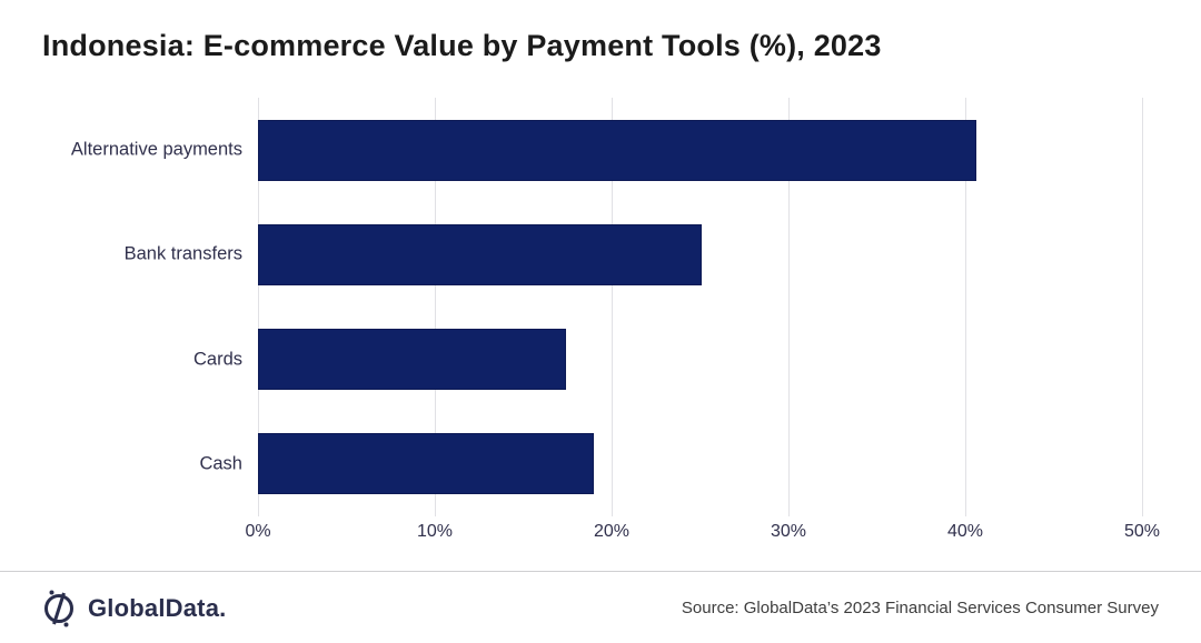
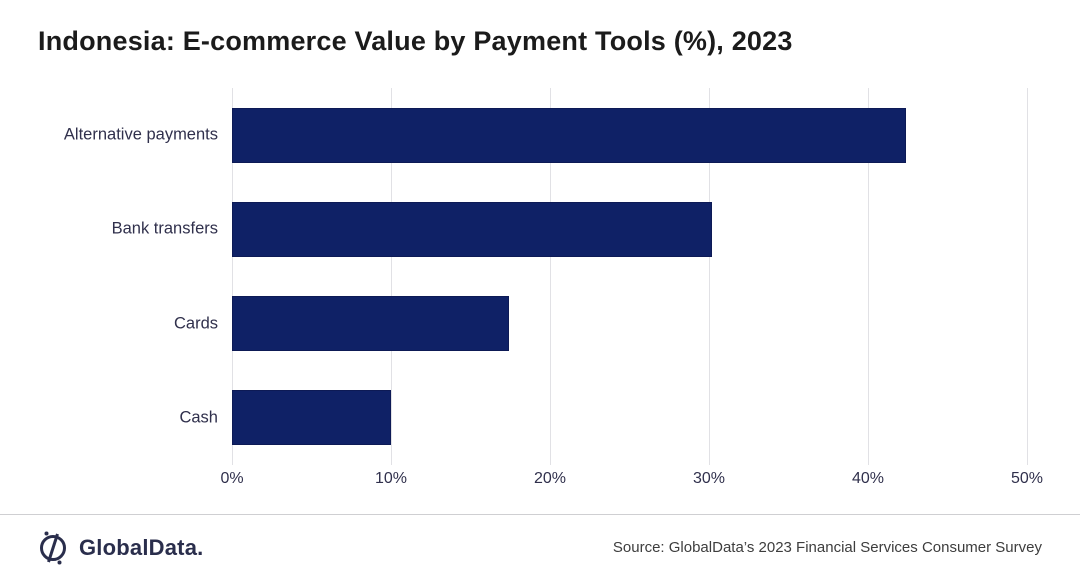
Alternative payments: 40.6% -> 42.4%
Bank transfers: 25.1% -> 30.2%
Cash: 19.0% -> 10.0%
